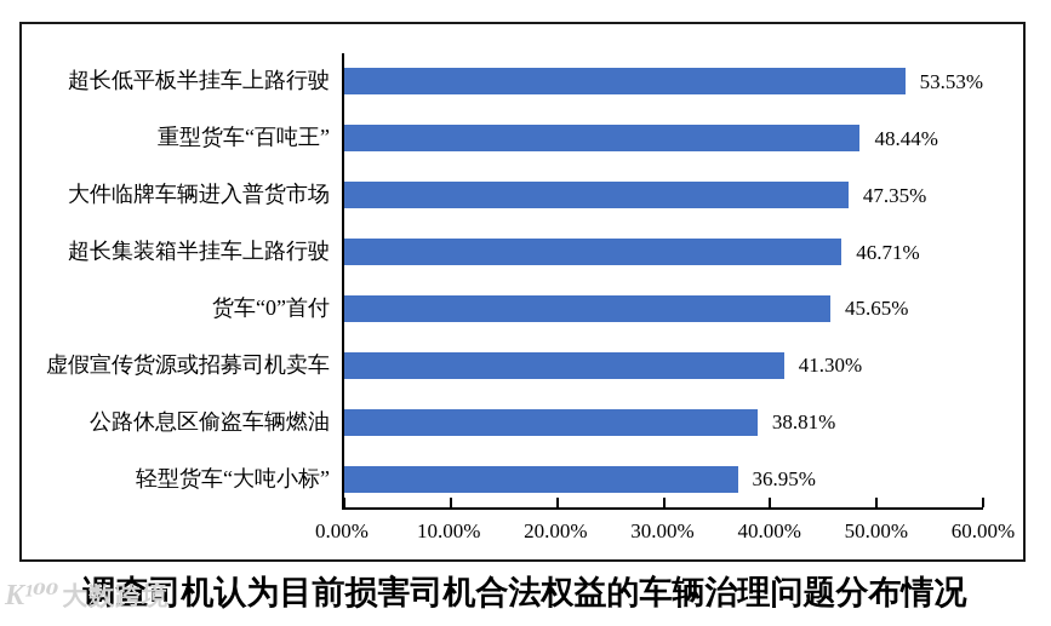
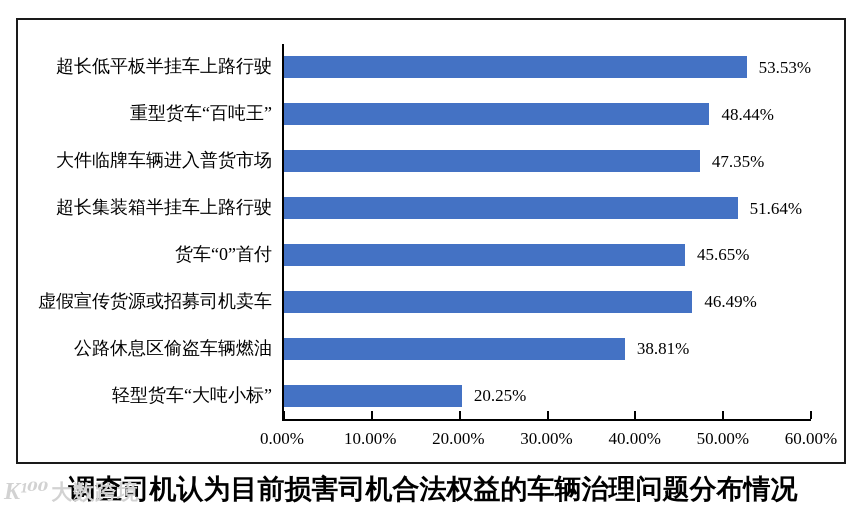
超长集装箱半挂车上路行驶: 46.71% -> 51.64%
虚假宣传货源或招募司机卖车: 41.30% -> 46.49%
轻型货车“大吨小标”: 36.95% -> 20.25%
